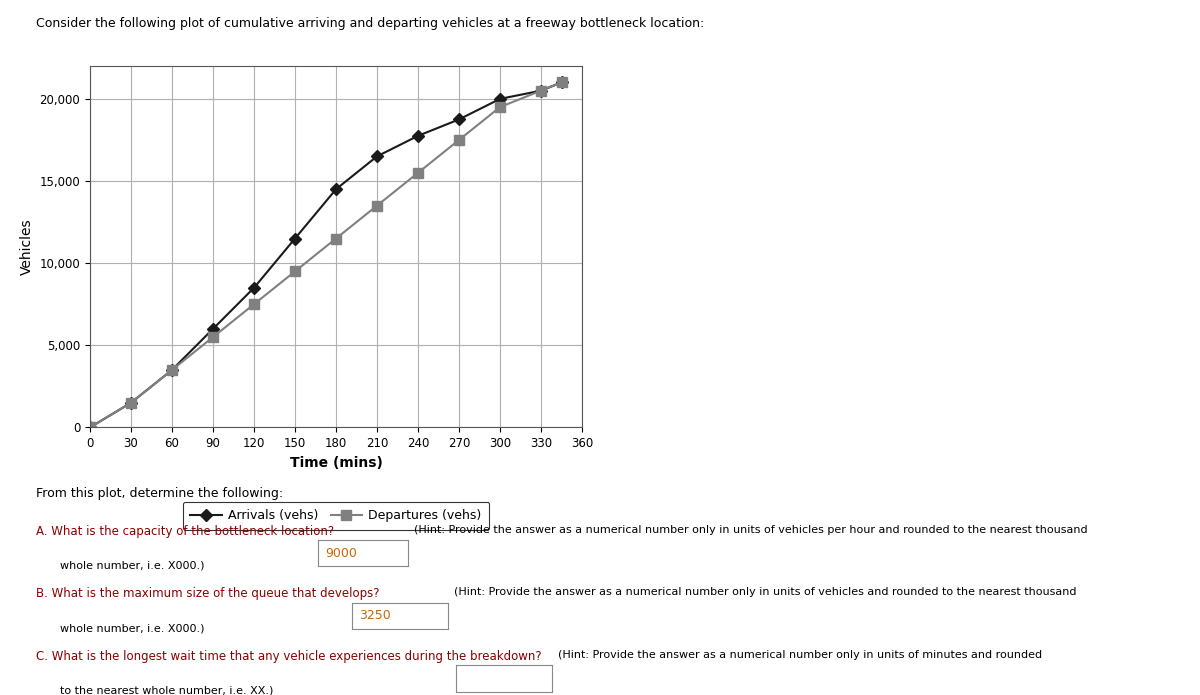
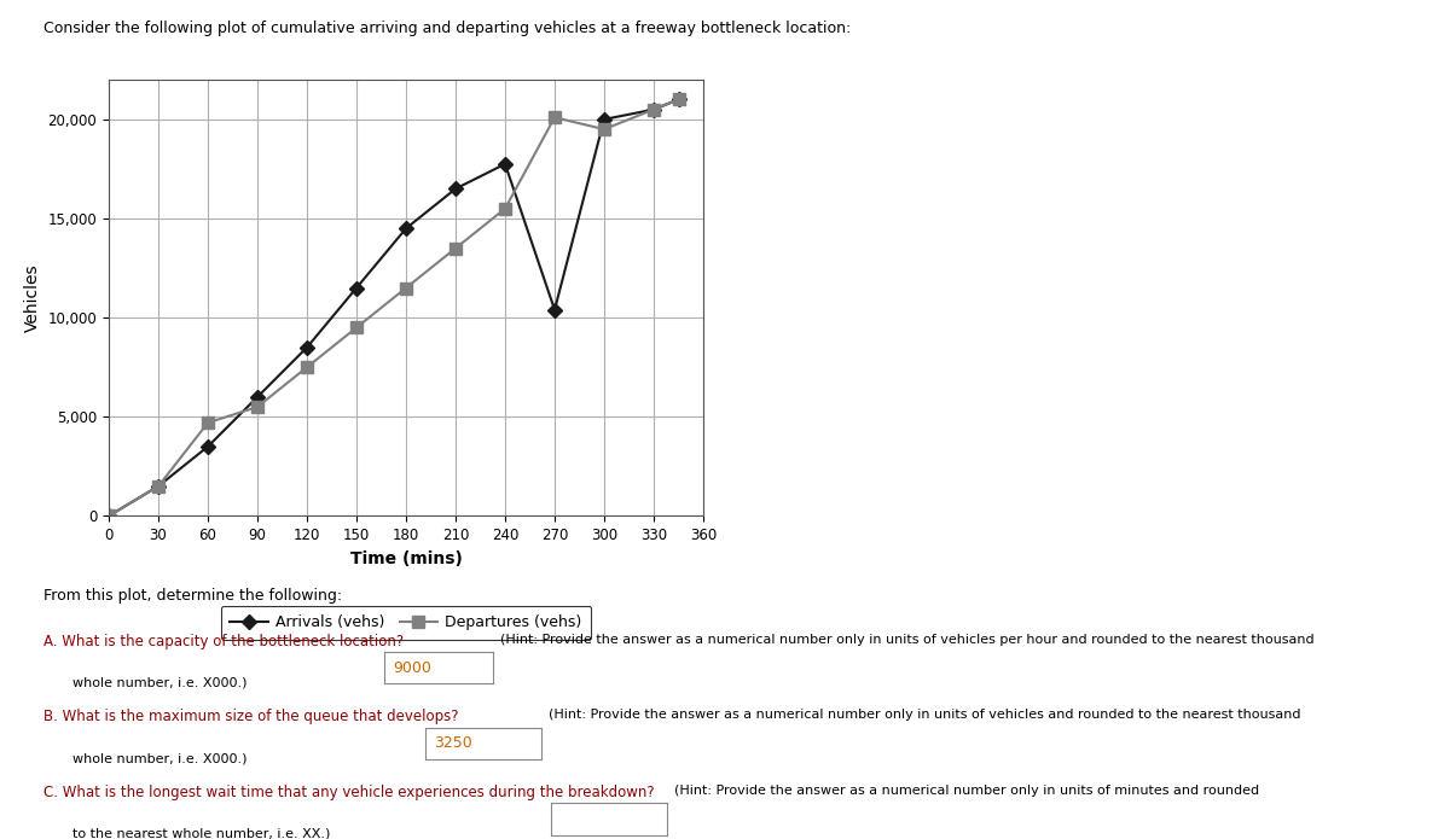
Departures (vehs)/60: 3,500 -> 4,700
Arrivals (vehs)/270: 18,800 -> 10,400
Departures (vehs)/270: 17,500 -> 20,100
